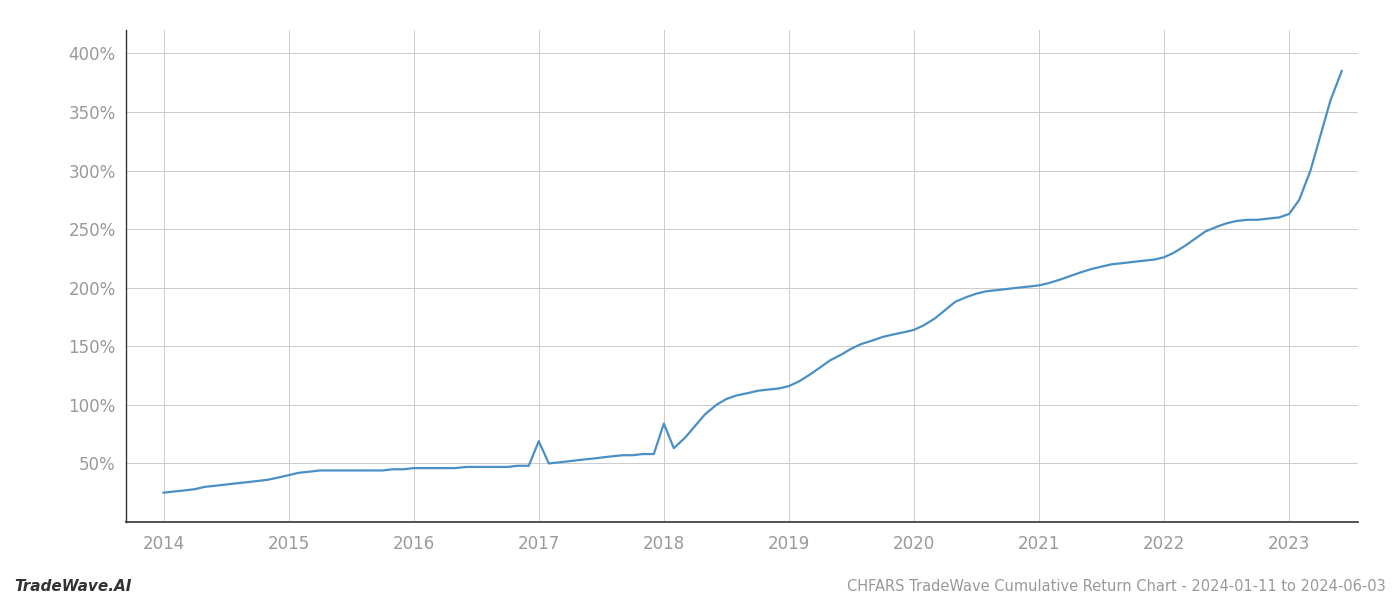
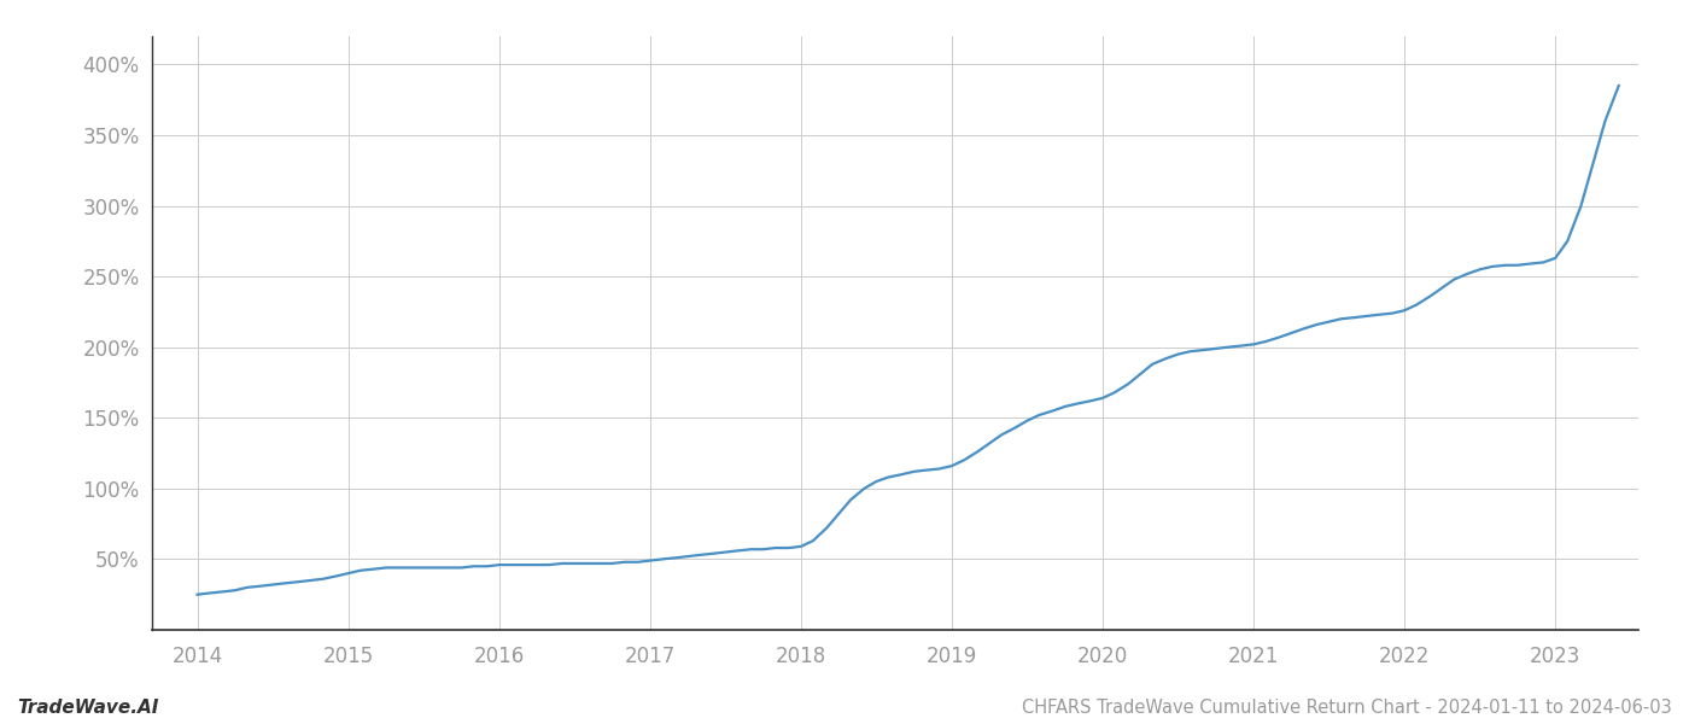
2017: 69% -> 49%
2018: 84% -> 59%
